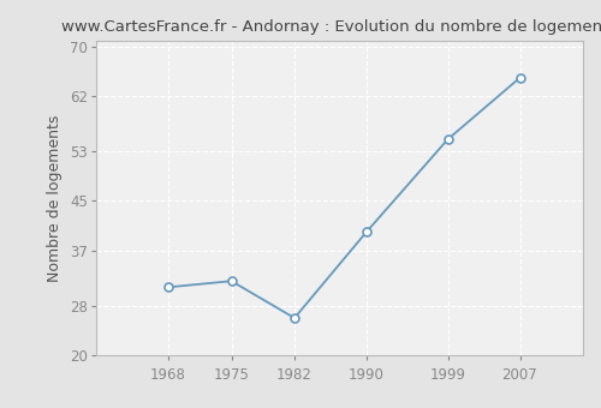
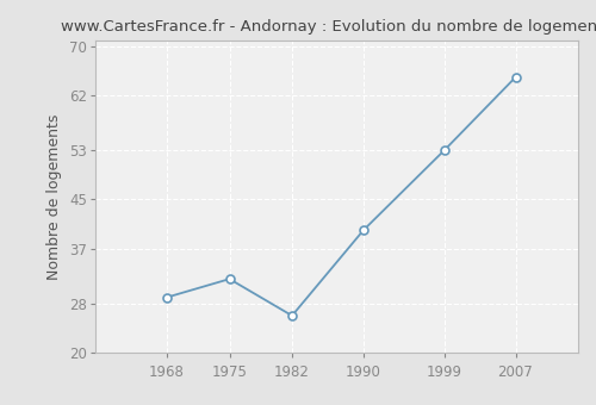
1968: 31 -> 29
1999: 55 -> 53
